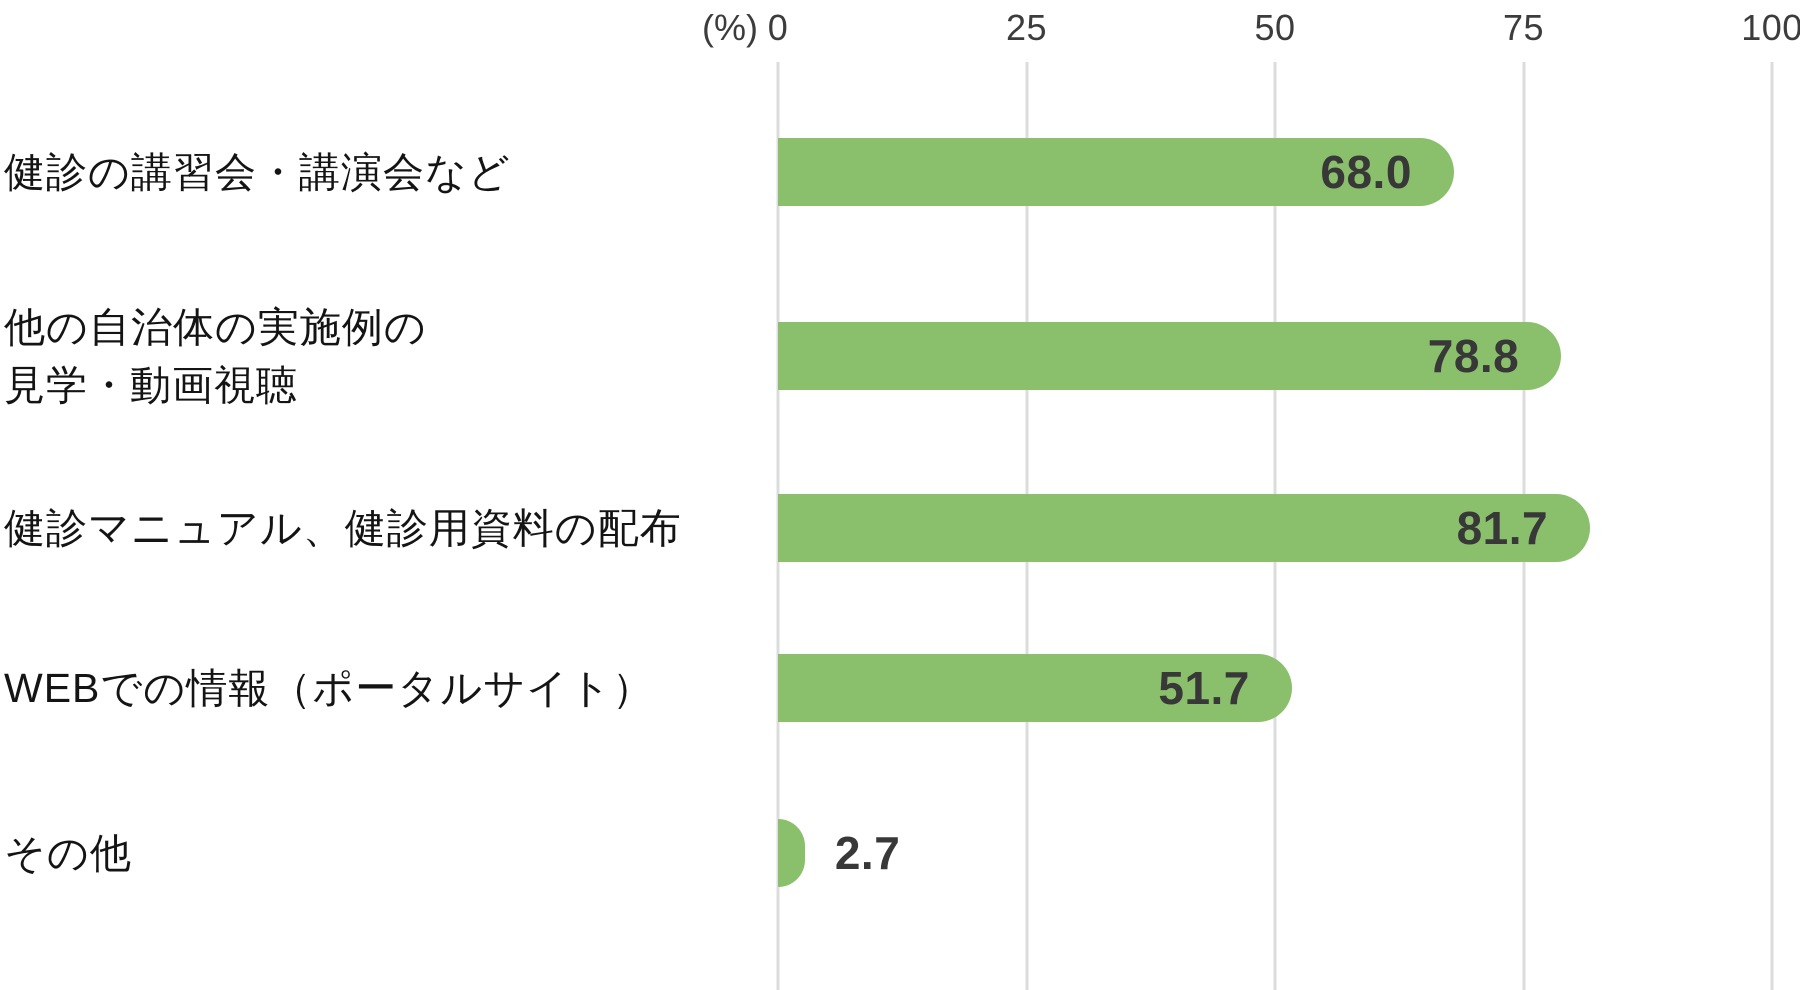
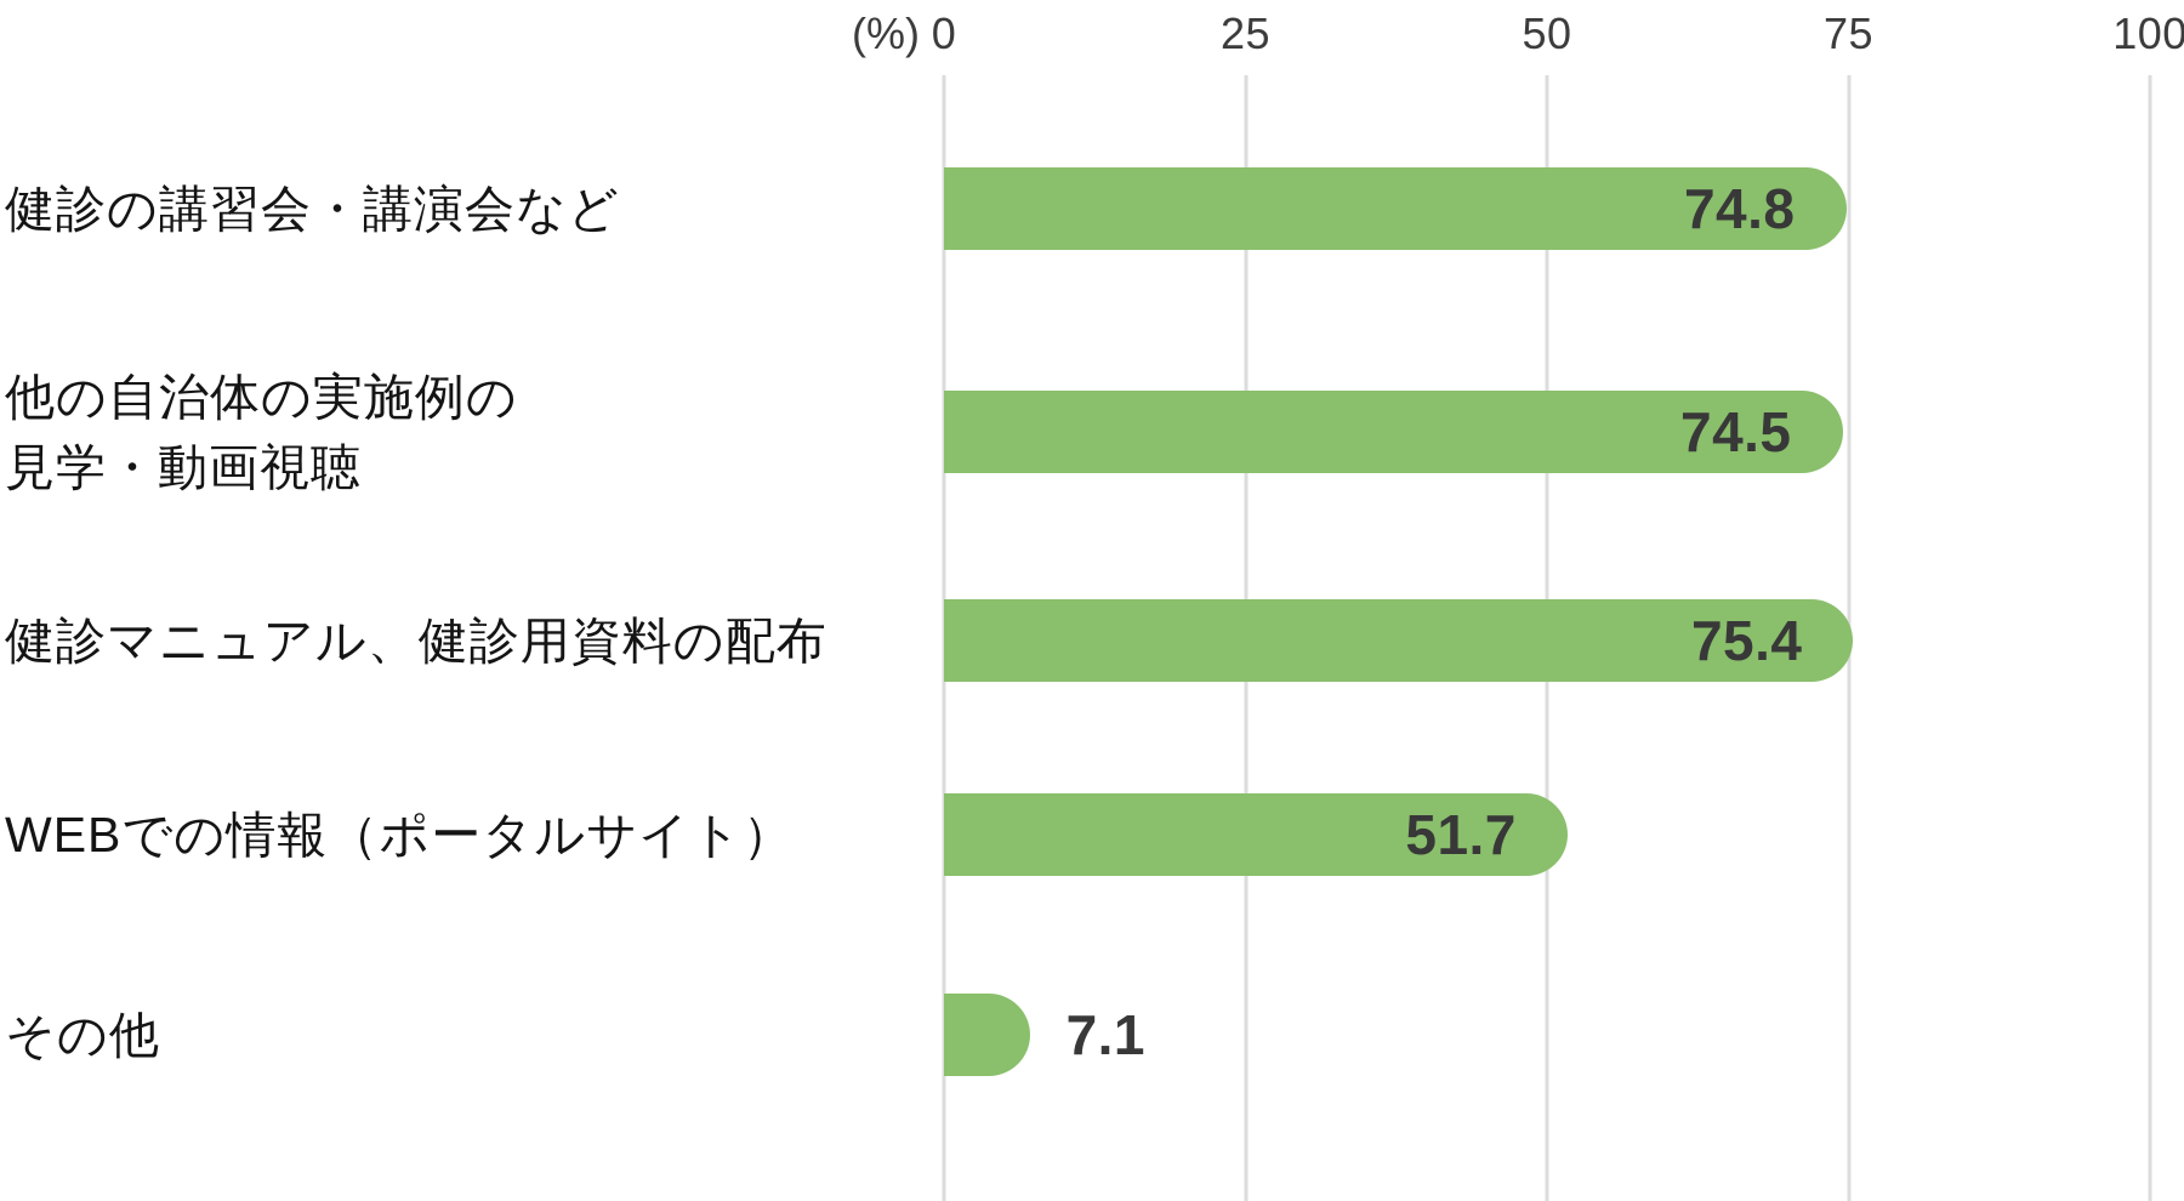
健診の講習会・講演会など: 68.0 -> 74.8
他の自治体の実施例の 見学・動画視聴: 78.8 -> 74.5
健診マニュアル、健診用資料の配布: 81.7 -> 75.4
その他: 2.7 -> 7.1
